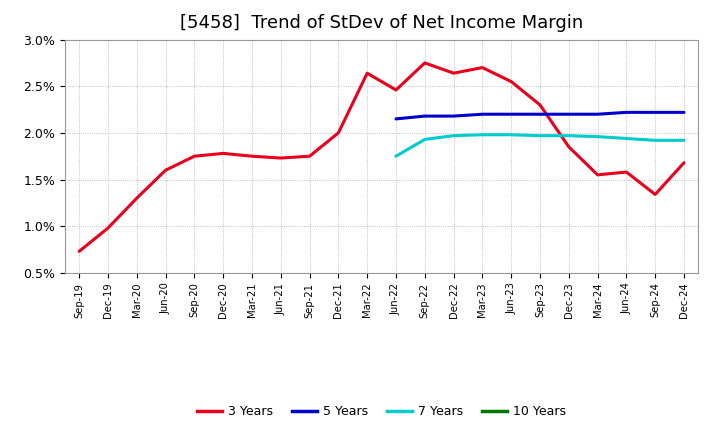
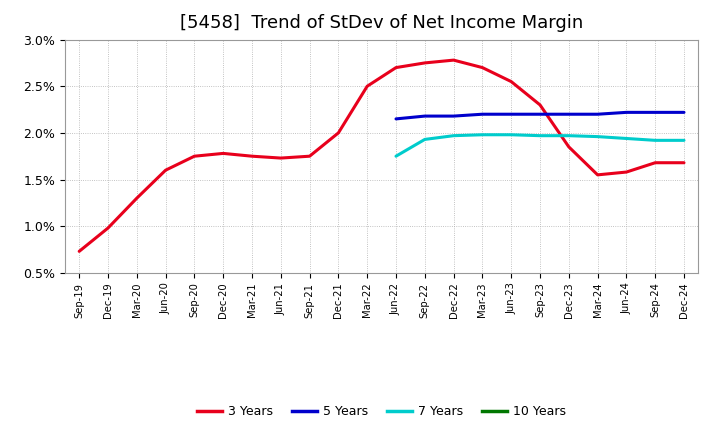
3 Years/Mar-22: 2.64% -> 2.50%
3 Years/Jun-22: 2.46% -> 2.70%
3 Years/Dec-22: 2.64% -> 2.78%
3 Years/Sep-24: 1.34% -> 1.68%
